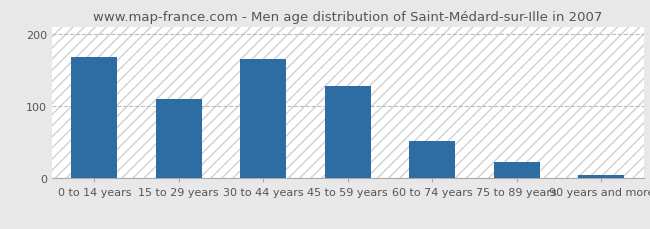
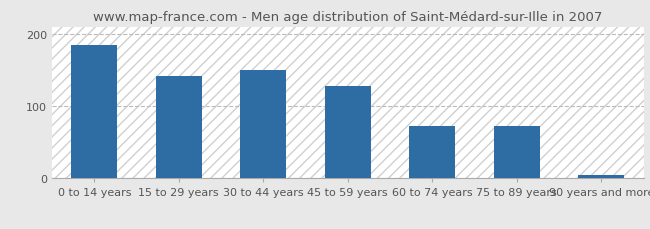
0 to 14 years: 168 -> 184
15 to 29 years: 110 -> 142
30 to 44 years: 165 -> 150
60 to 74 years: 52 -> 72
75 to 89 years: 22 -> 72
